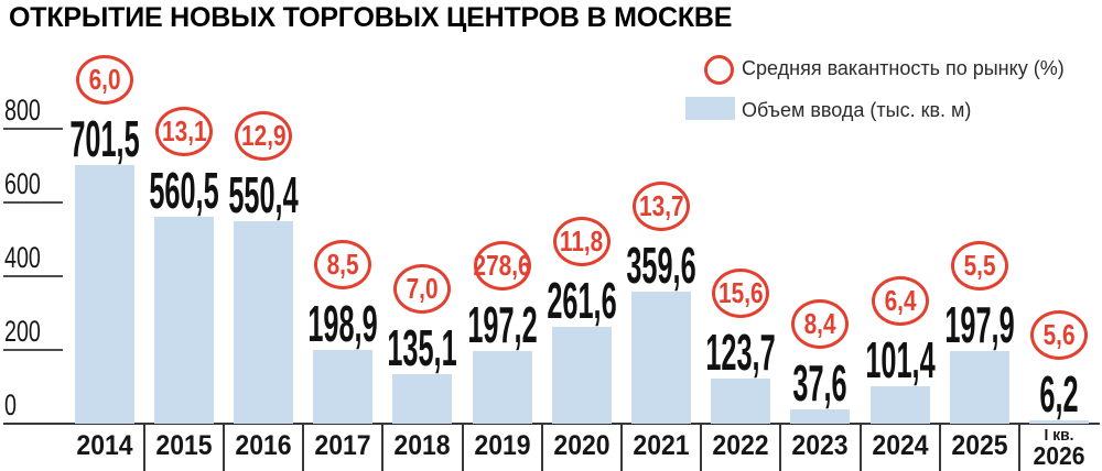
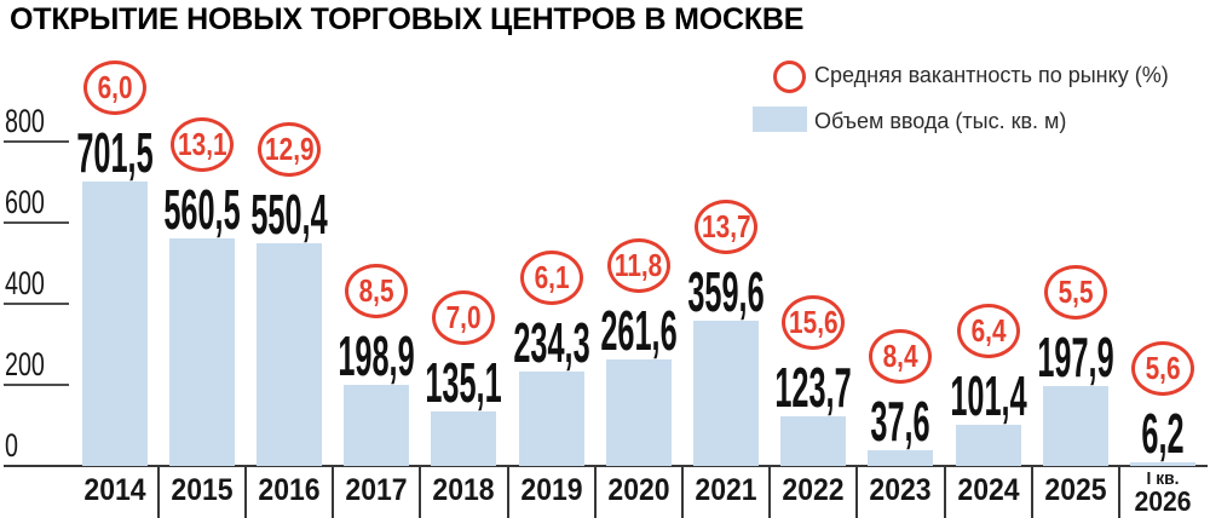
Объем ввода (тыс. кв. м)/2019: 197,2 -> 234,3
Средняя вакантность по рынку (%)/2019: 278,6 -> 6,1
